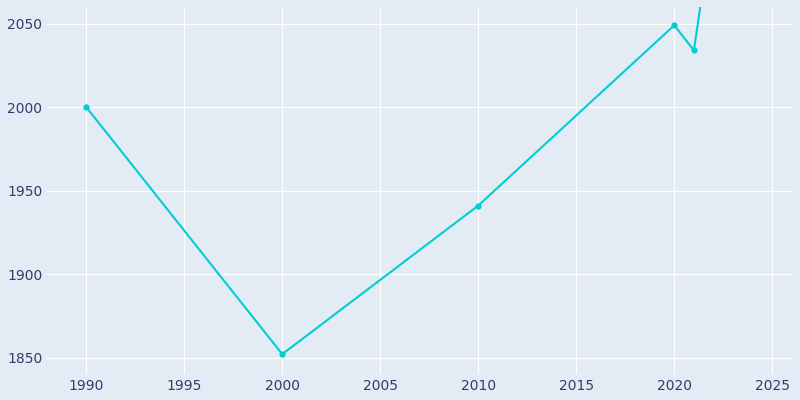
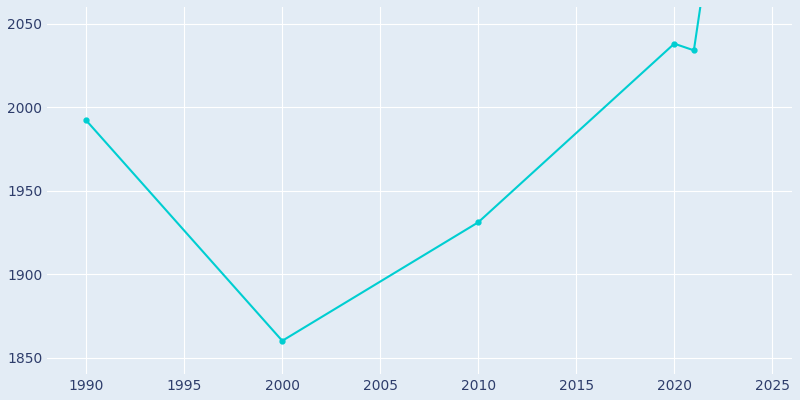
1990: 2000 -> 1992
2000: 1852 -> 1860
2010: 1941 -> 1931
2020: 2049 -> 2038
